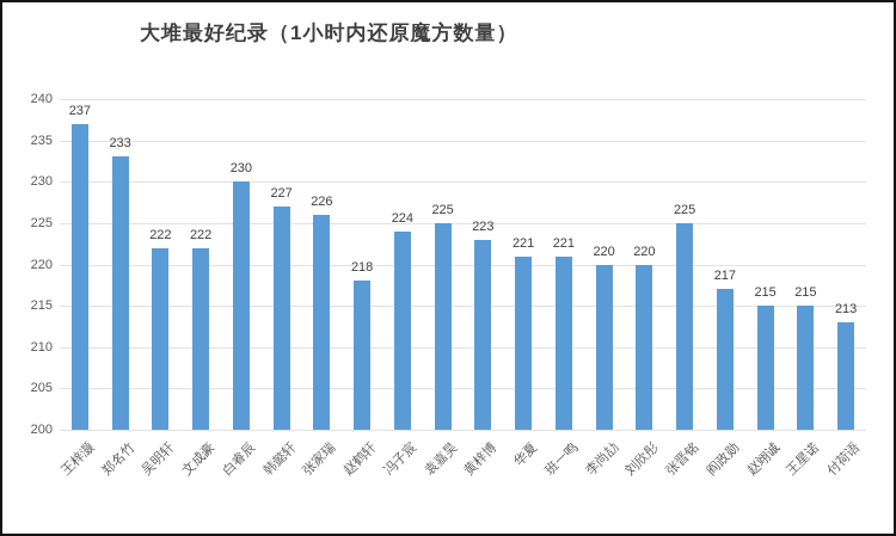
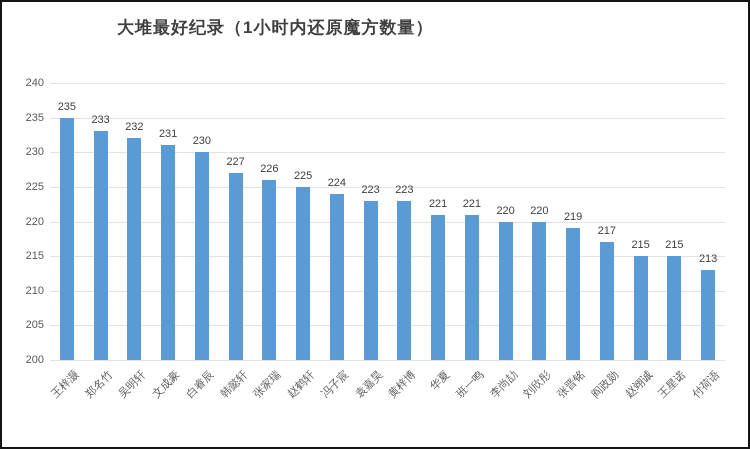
王梓灏: 237 -> 235
吴明轩: 222 -> 232
文成豪: 222 -> 231
赵鹤轩: 218 -> 225
袁嘉昊: 225 -> 223
张晋铭: 225 -> 219
